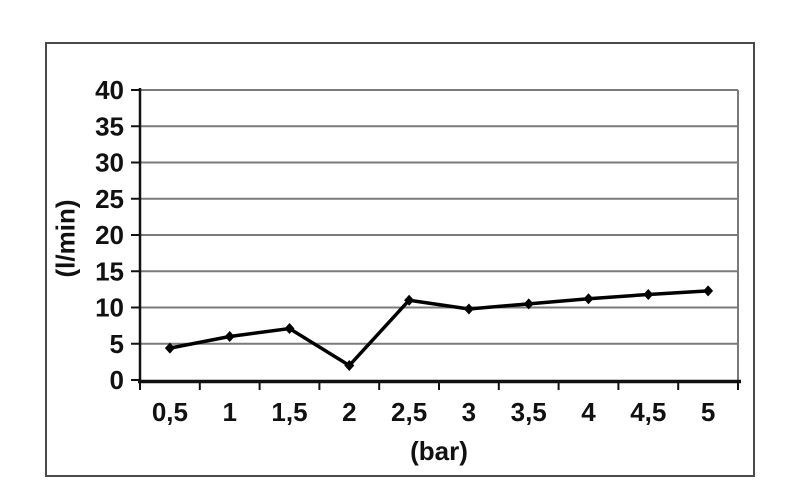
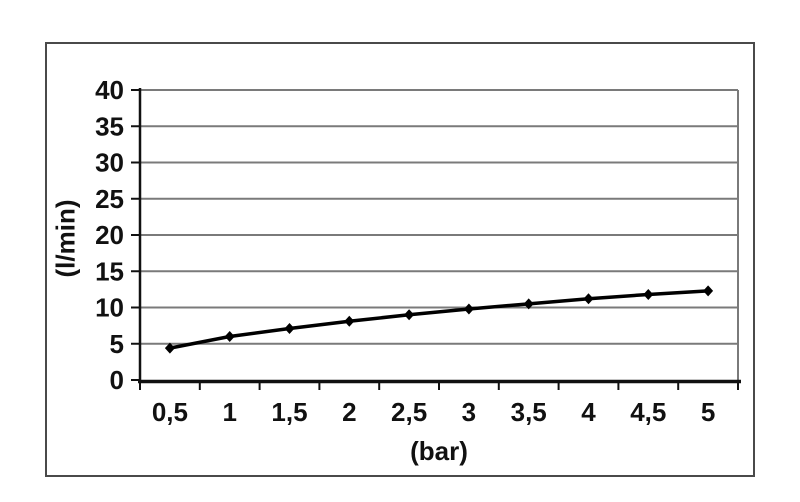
2: 2 -> 8
2,5: 11 -> 9
